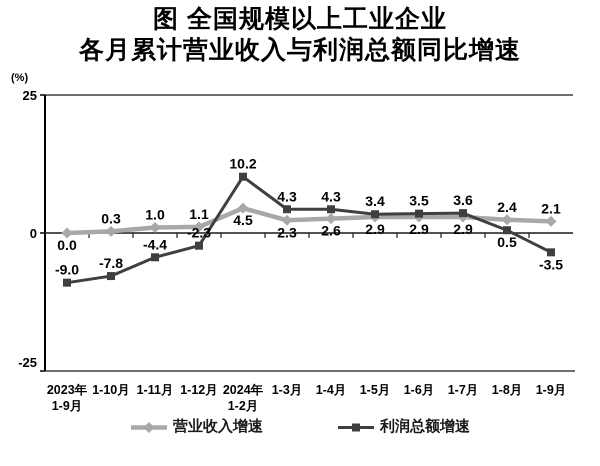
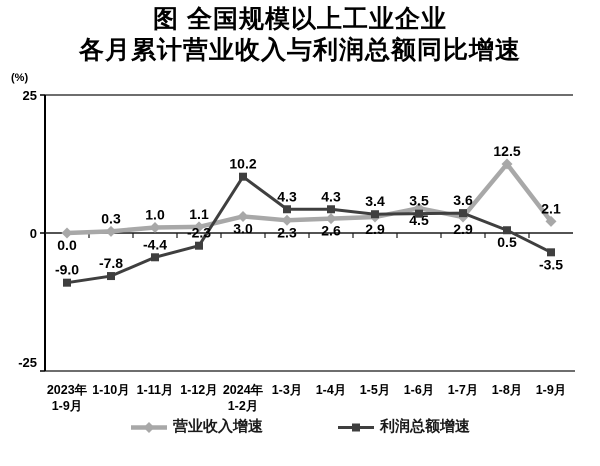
营业收入增速/2024年 1-2月: 4.5 -> 3.0
营业收入增速/1-6月: 2.9 -> 4.5
营业收入增速/1-8月: 2.4 -> 12.5
